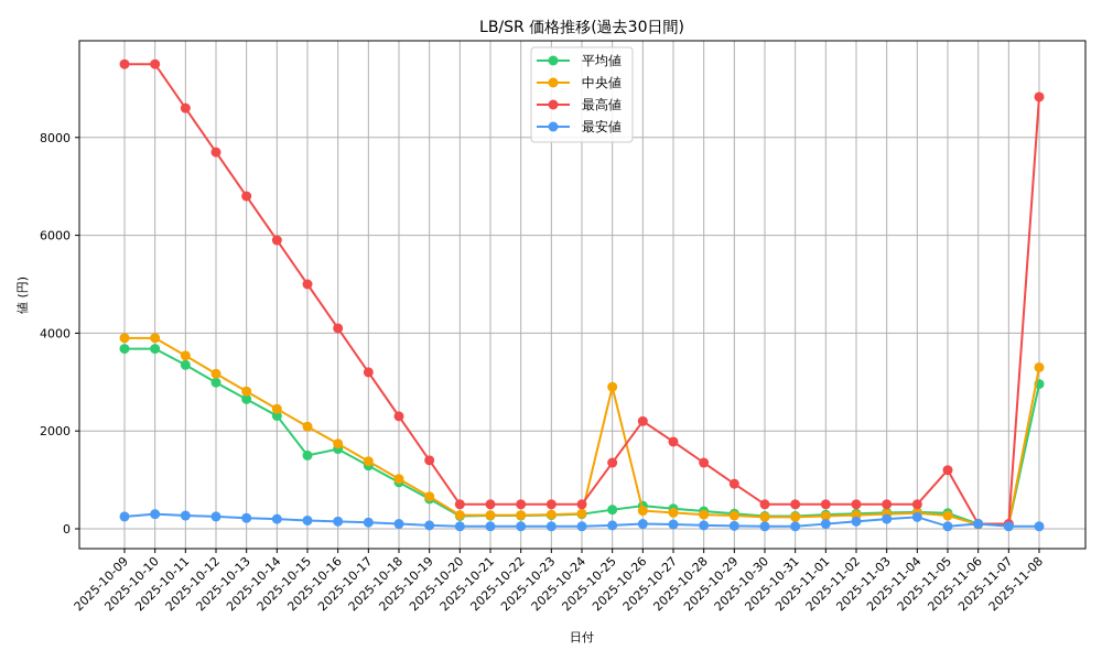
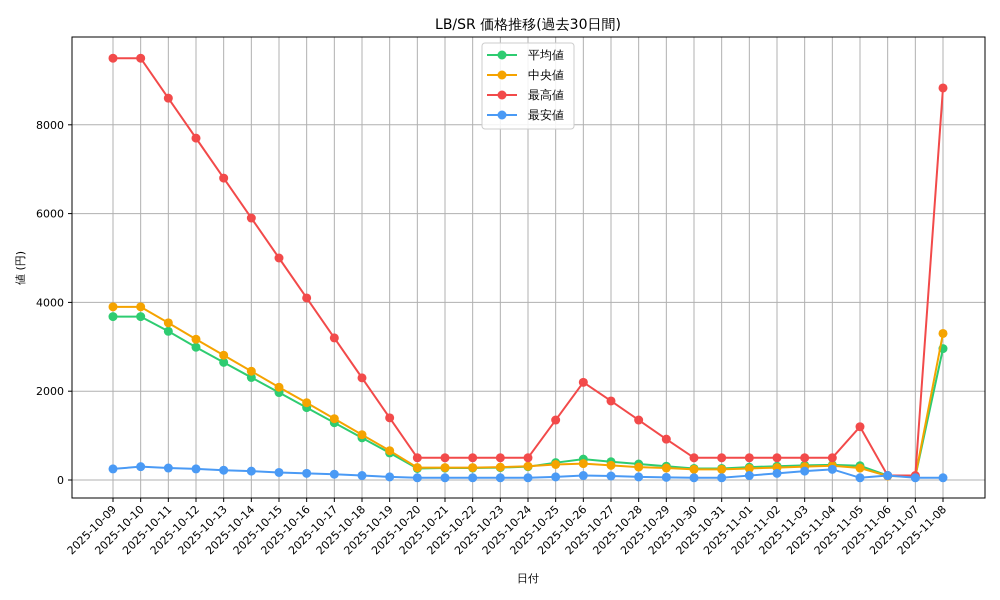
平均値/2025-10-15: 1500 -> 2000
中央値/2025-10-25: 2900 -> 400
